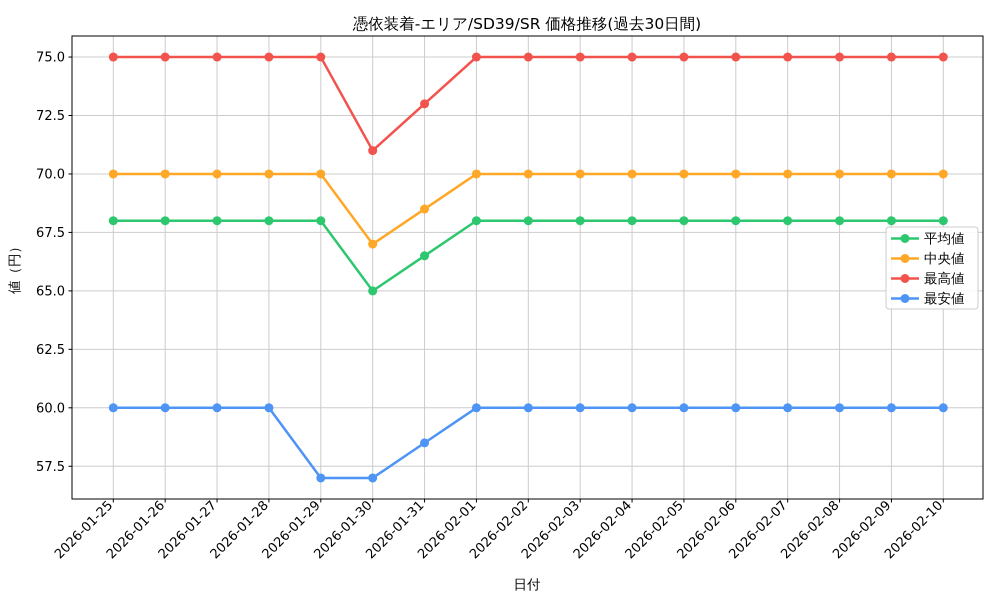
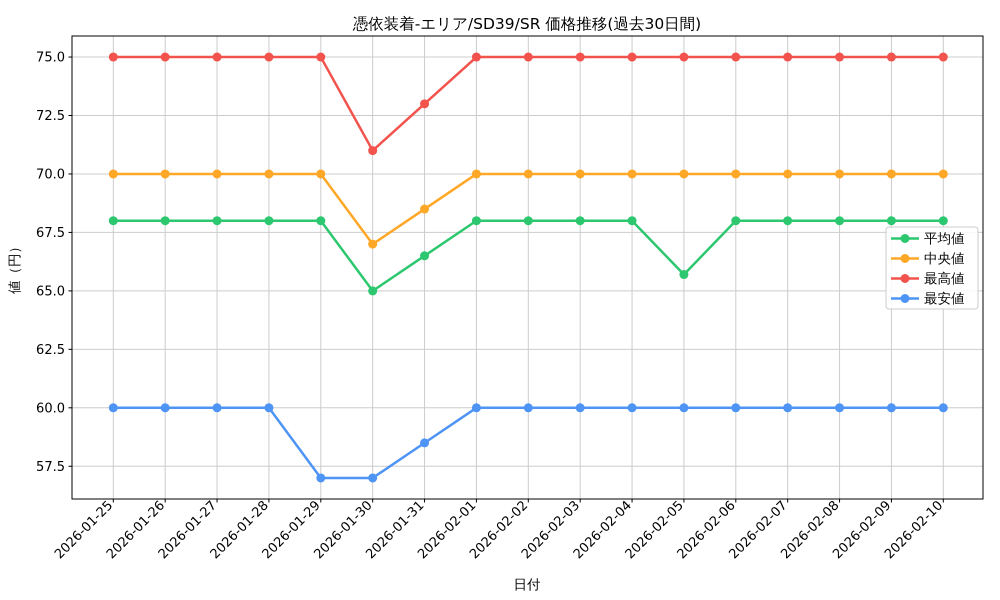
平均値/2026-02-05: 68.0 -> 65.7
